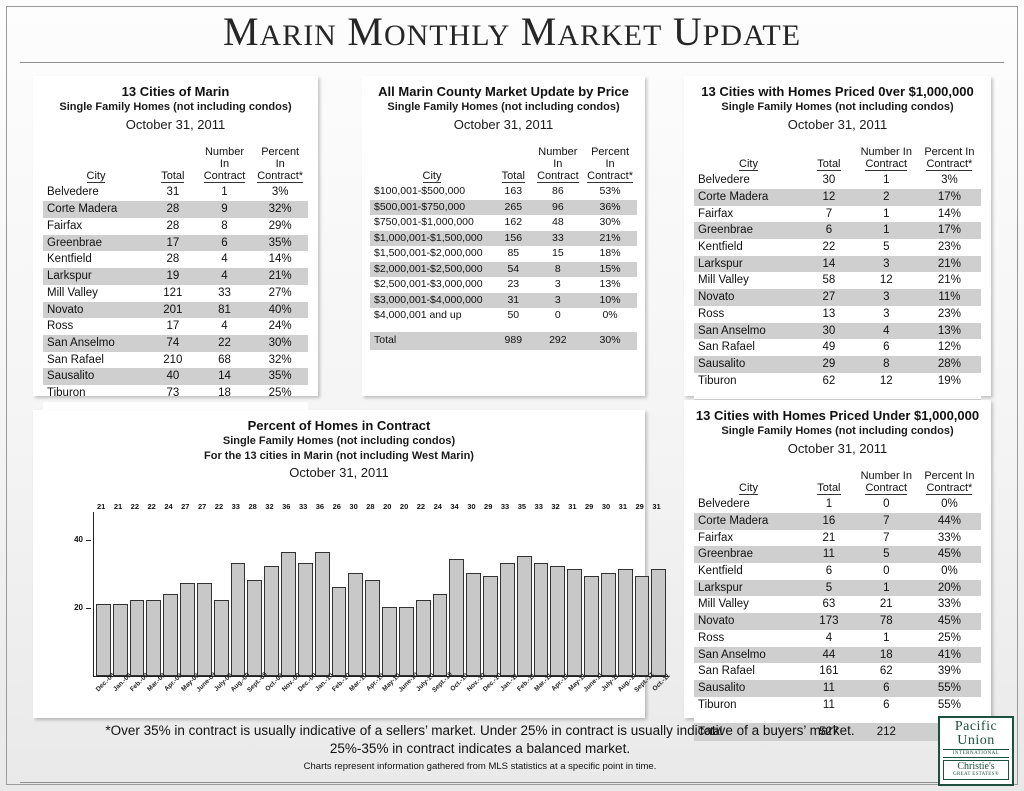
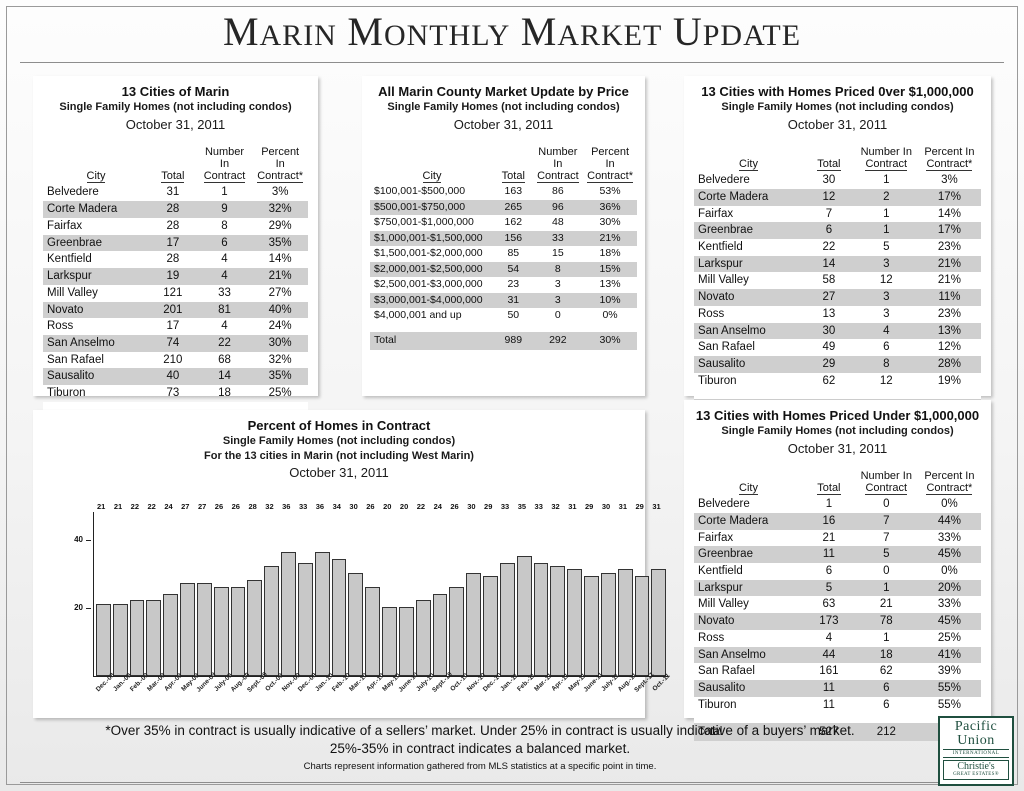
July-09: 22 -> 26
Aug.-09: 33 -> 26
Feb.-10: 26 -> 34
Apr.-10: 28 -> 26
Oct.-10: 34 -> 26
